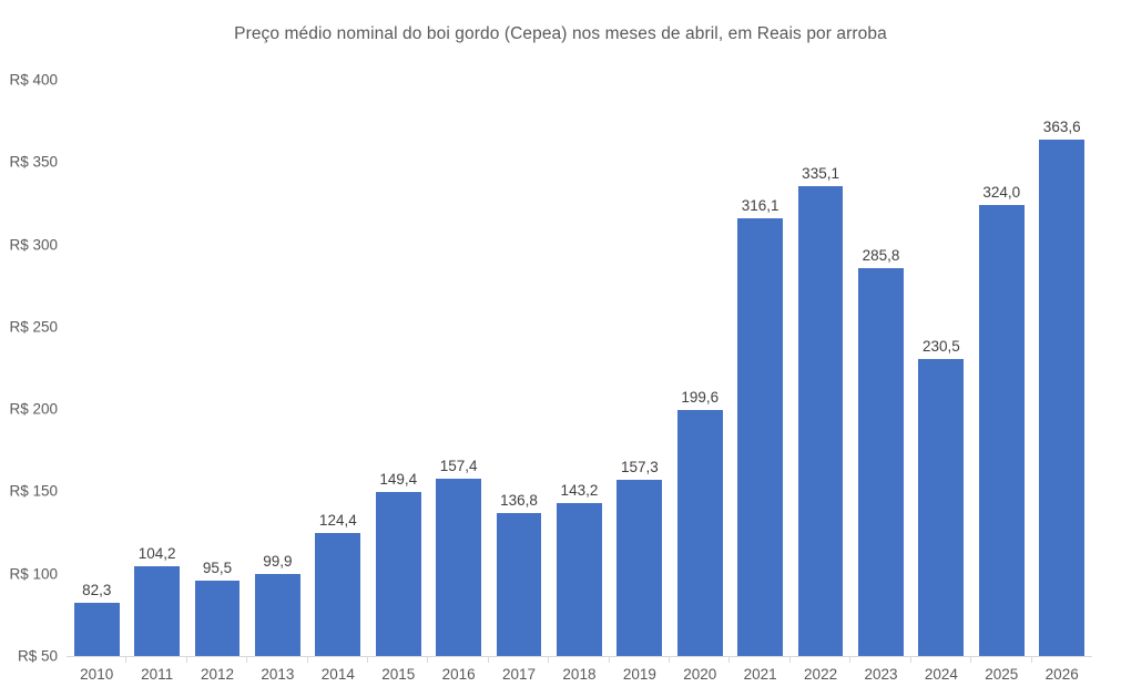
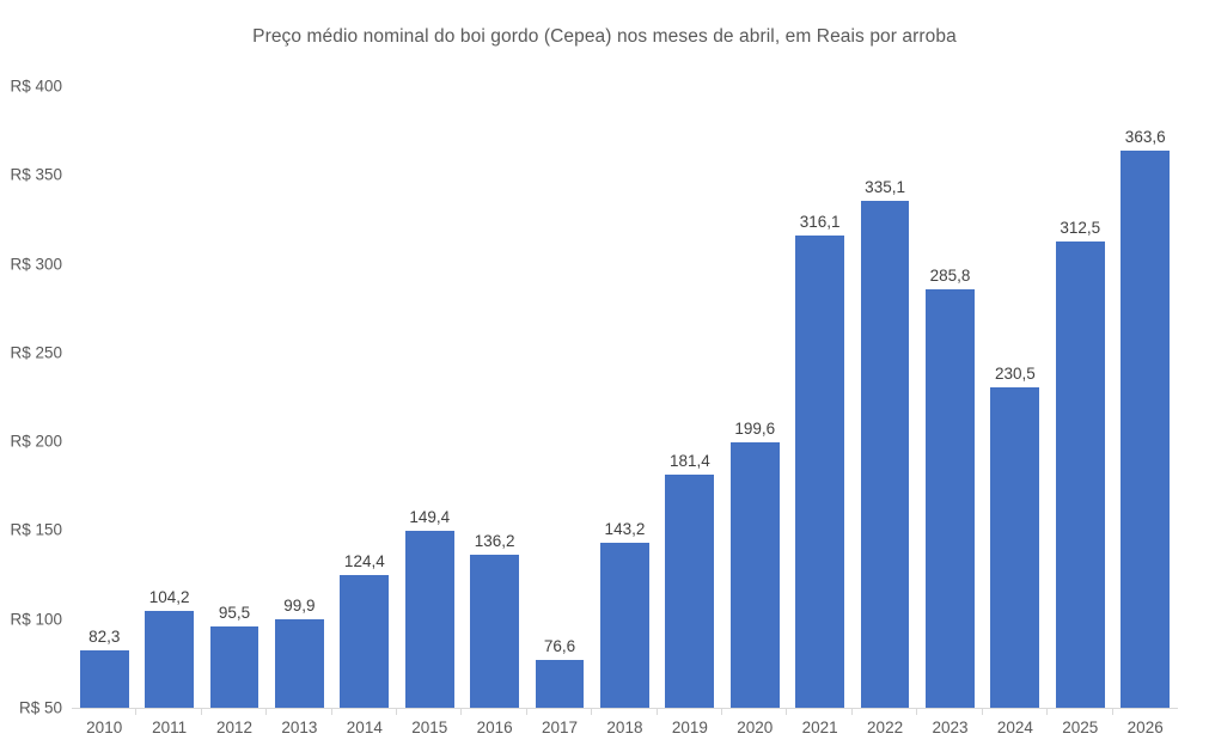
2016: 157,4 -> 136,2
2017: 136,8 -> 76,6
2019: 157,3 -> 181,4
2025: 324,0 -> 312,5
